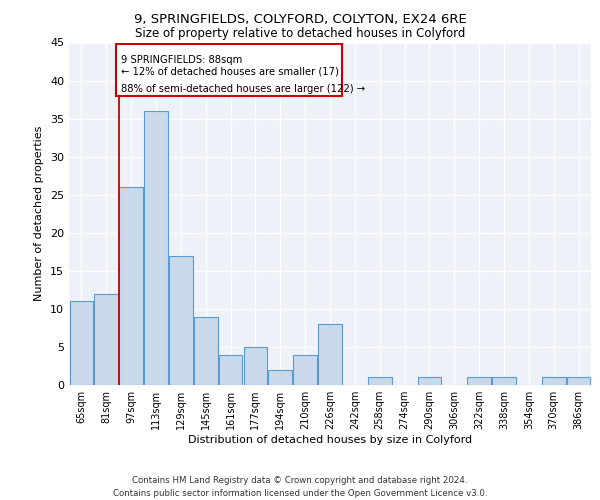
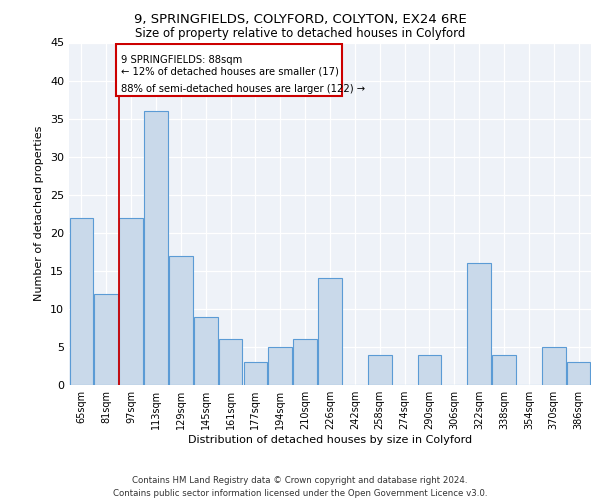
65sqm: 11 -> 22
97sqm: 26 -> 22
161sqm: 4 -> 6
177sqm: 5 -> 3
194sqm: 2 -> 5
210sqm: 4 -> 6
226sqm: 8 -> 14
258sqm: 1 -> 4
290sqm: 1 -> 4
322sqm: 1 -> 16
338sqm: 1 -> 4
370sqm: 1 -> 5
386sqm: 1 -> 3
